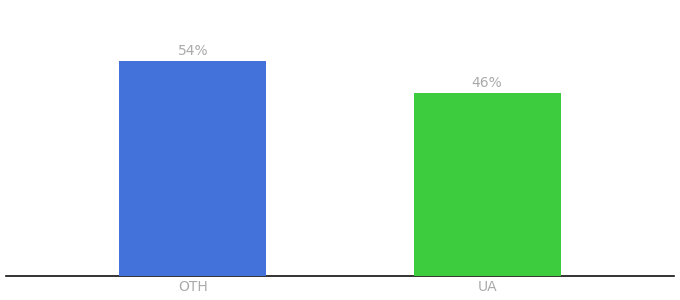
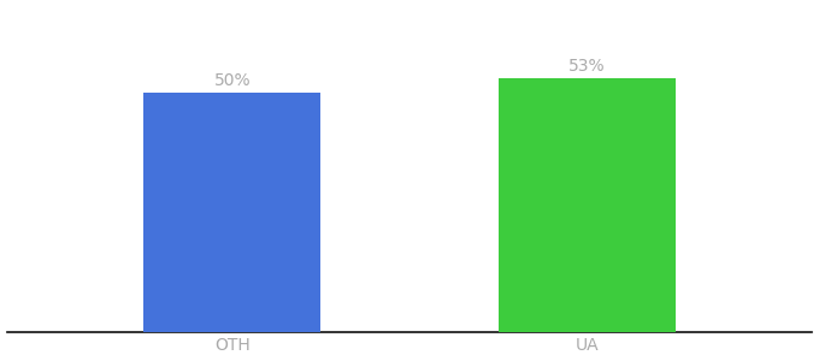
OTH: 54% -> 50%
UA: 46% -> 53%
